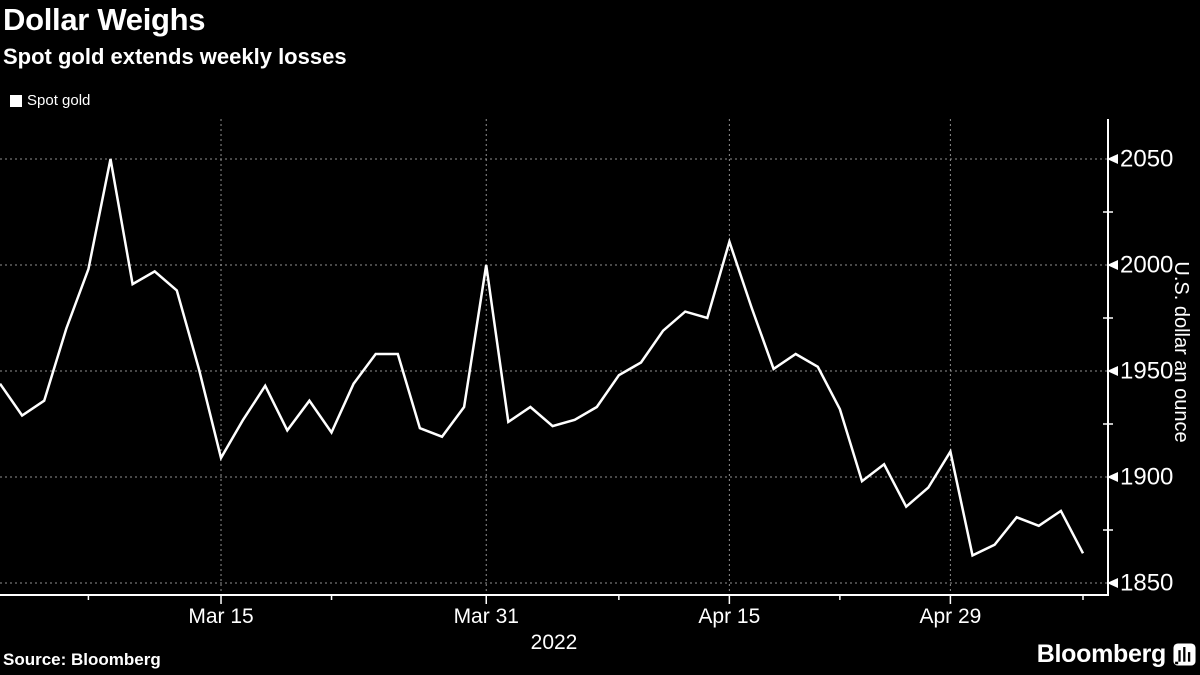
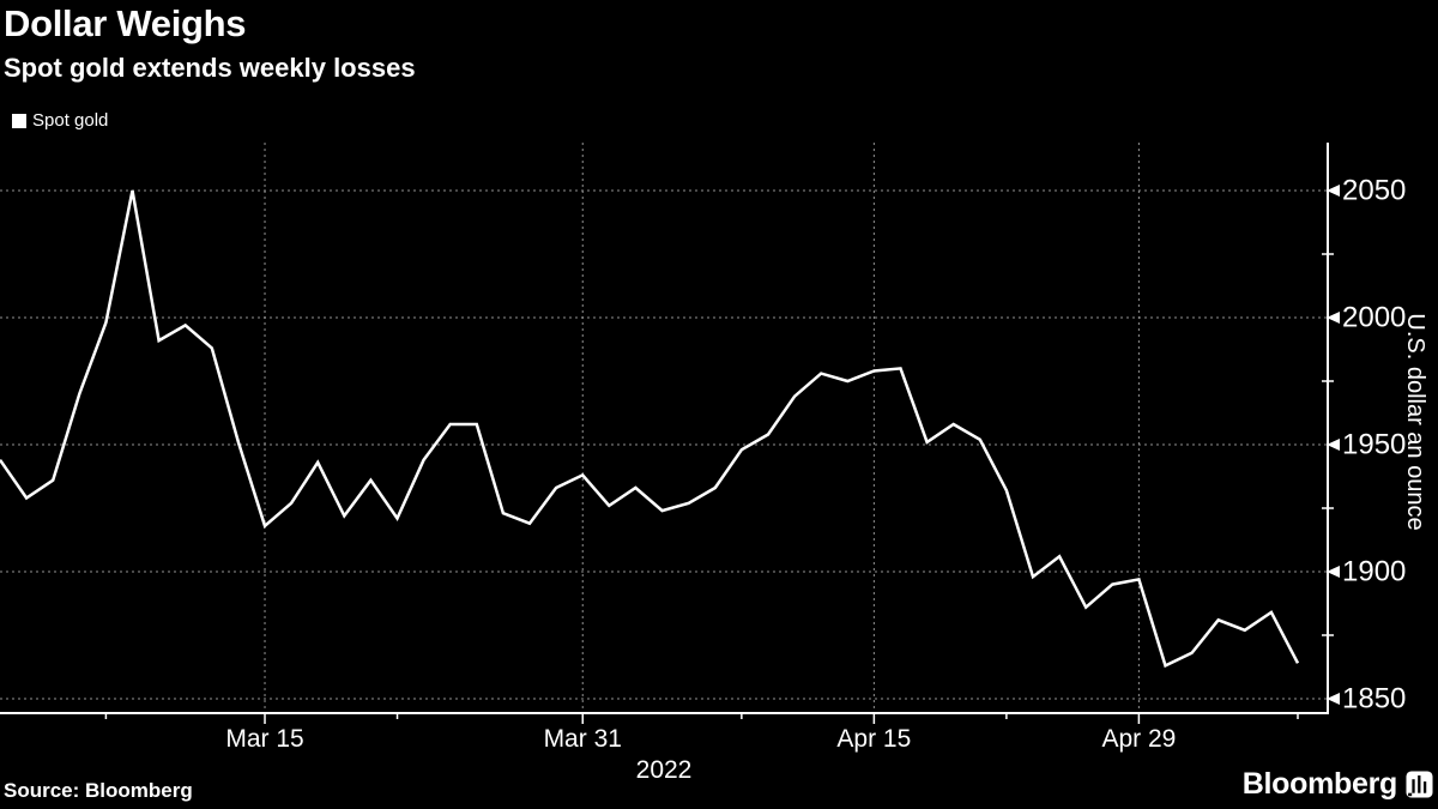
Mar 15: 1909 -> 1918
Mar 31: 2000 -> 1938
Apr 15: 2011 -> 1979
Apr 29: 1912 -> 1897
